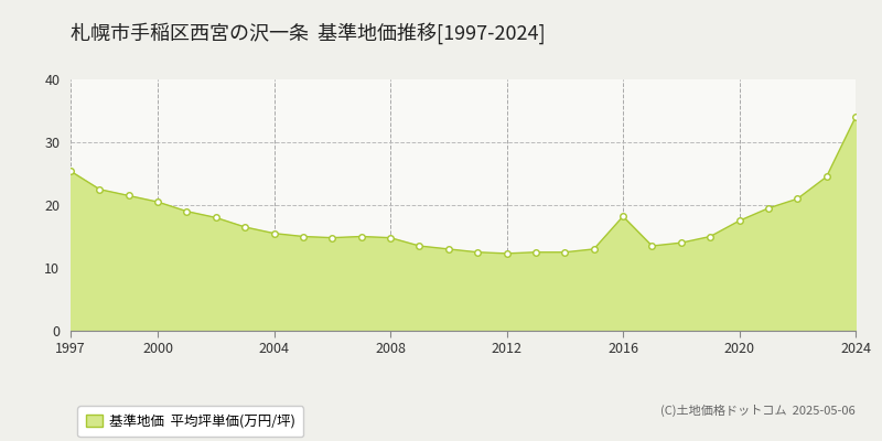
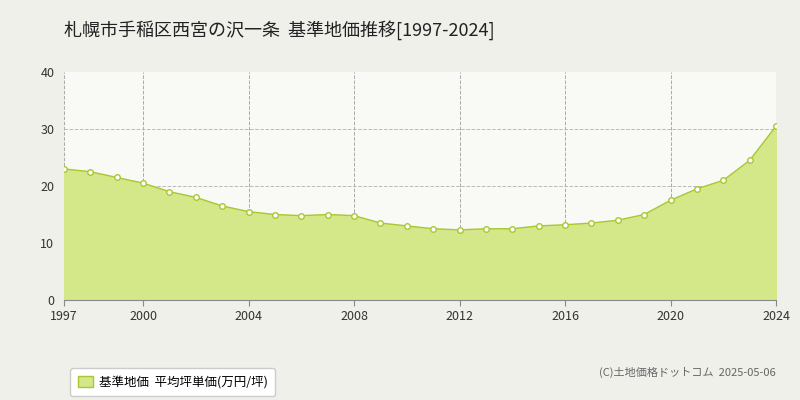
1997: 25.4 -> 23.0
2016: 18.2 -> 13.2
2024: 34.0 -> 30.5
